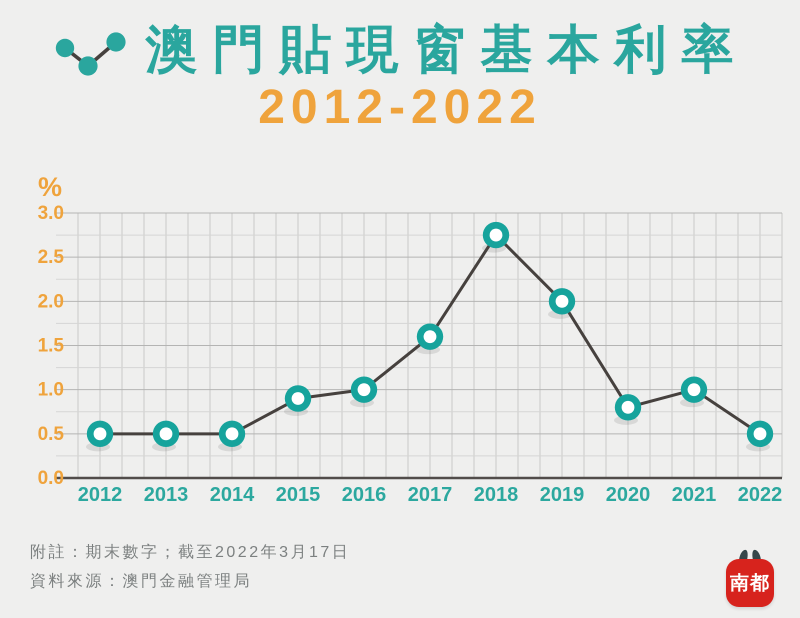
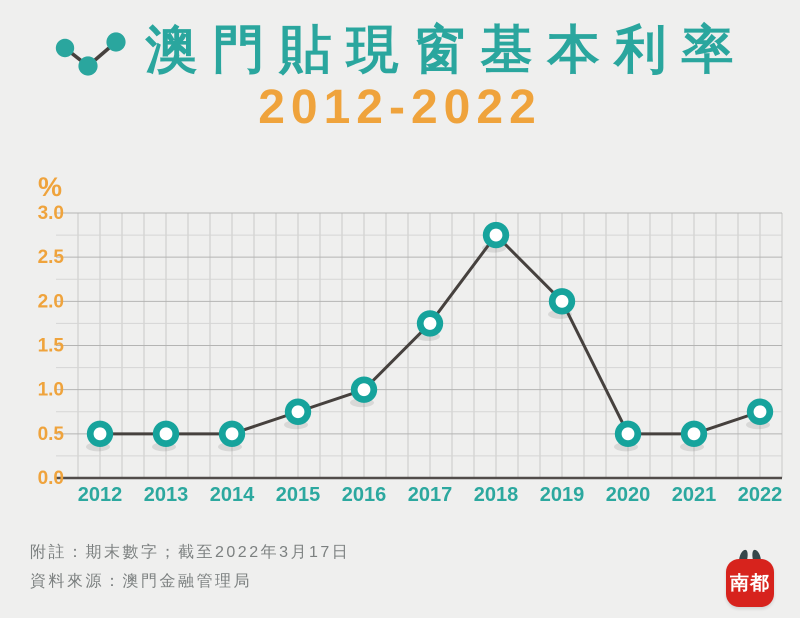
2015: 0.9 -> 0.8
2017: 1.6 -> 1.8
2020: 0.8 -> 0.5
2021: 1.0 -> 0.5
2022: 0.5 -> 0.8
